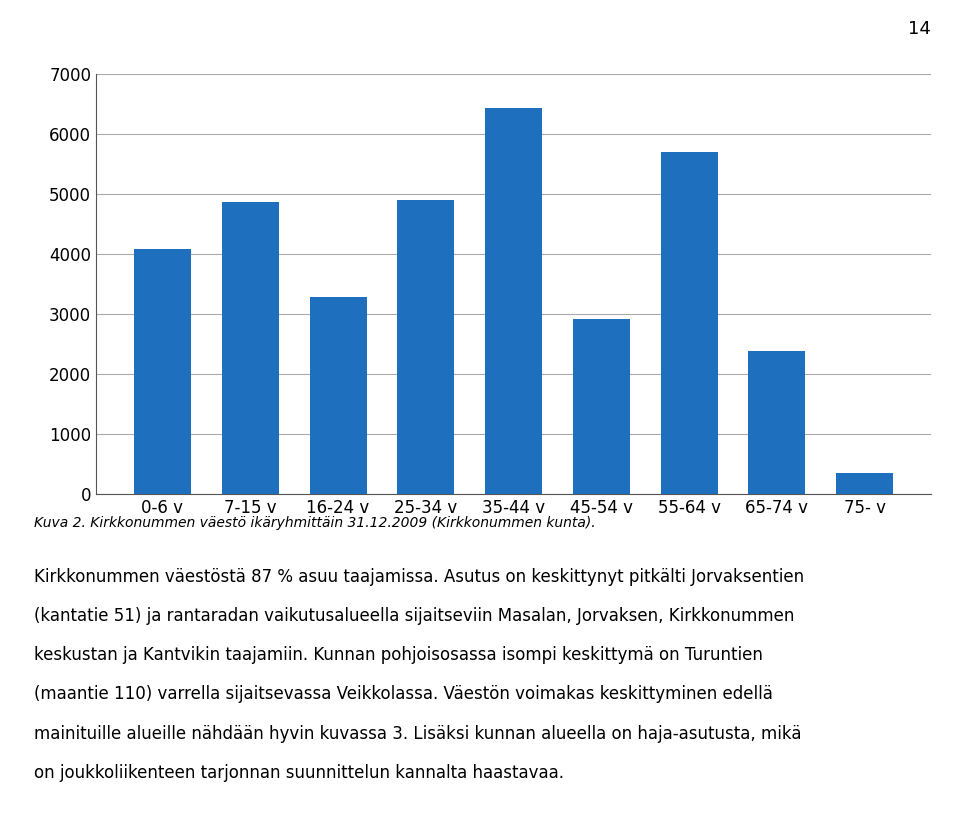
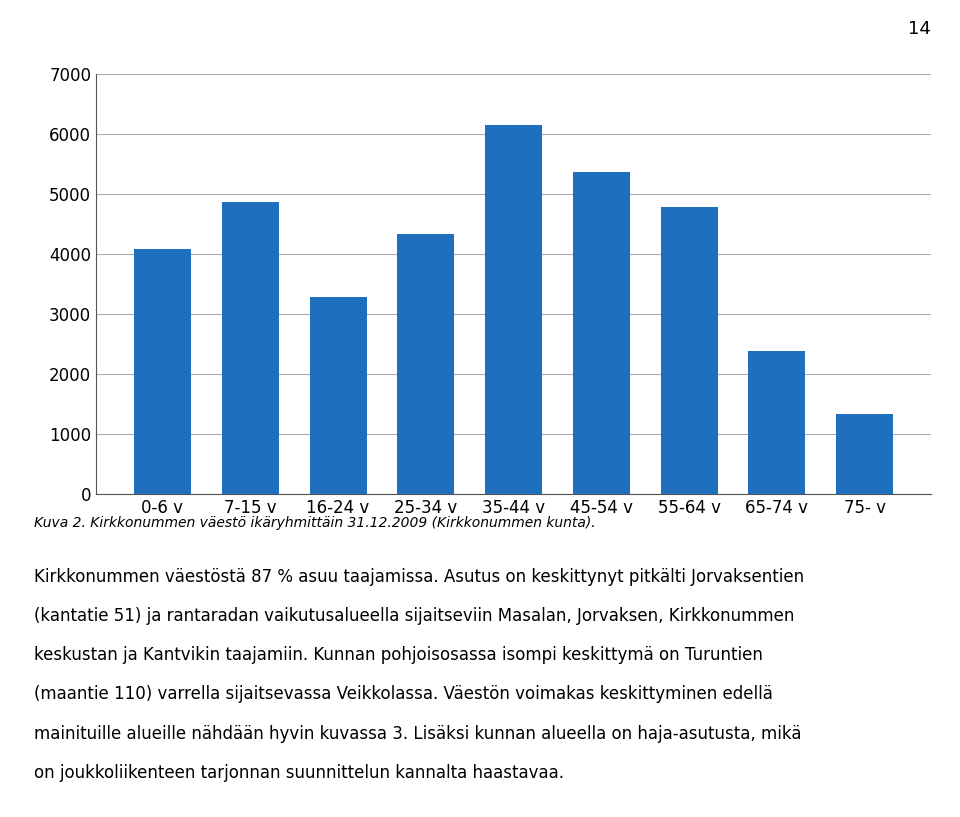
25-34 v: 4900 -> 4330
35-44 v: 6420 -> 6150
45-54 v: 2920 -> 5370
55-64 v: 5700 -> 4780
75- v: 360 -> 1340
